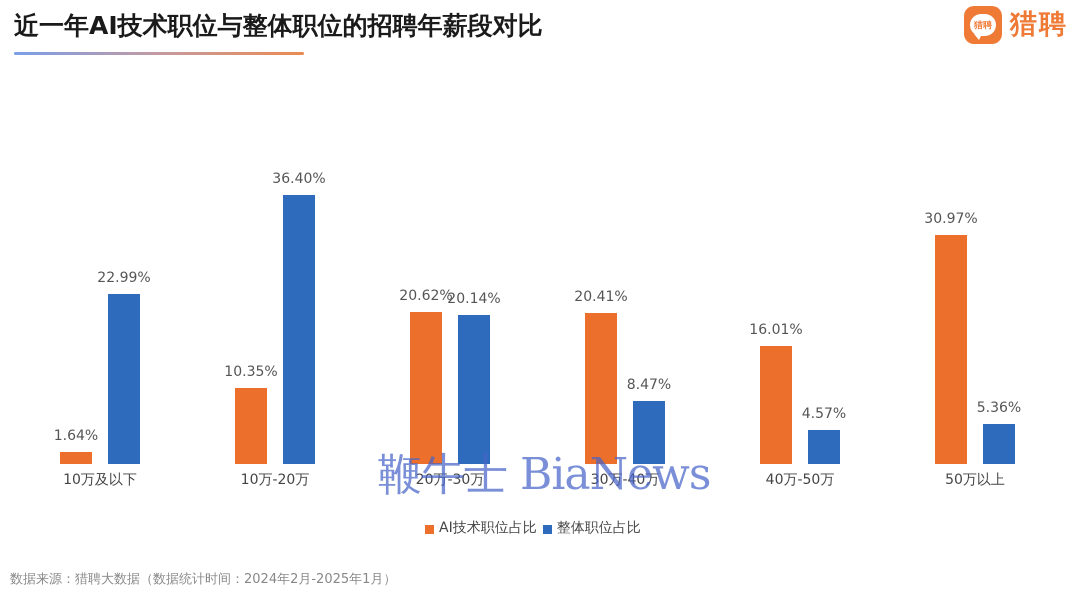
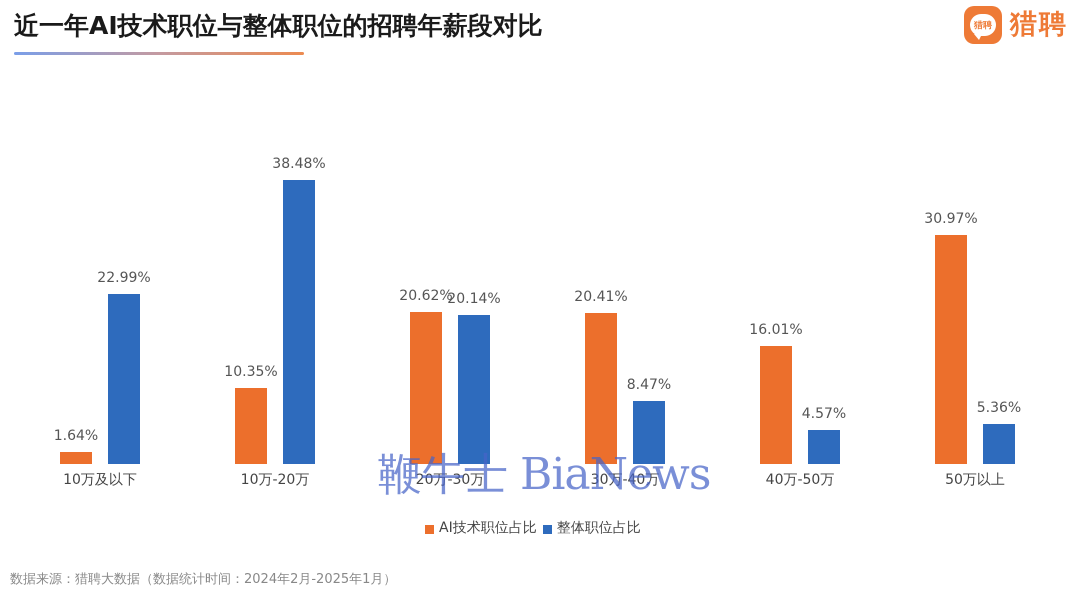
整体职位占比/10万-20万: 36.40% -> 38.48%
